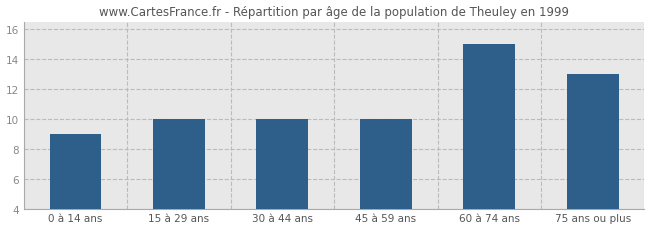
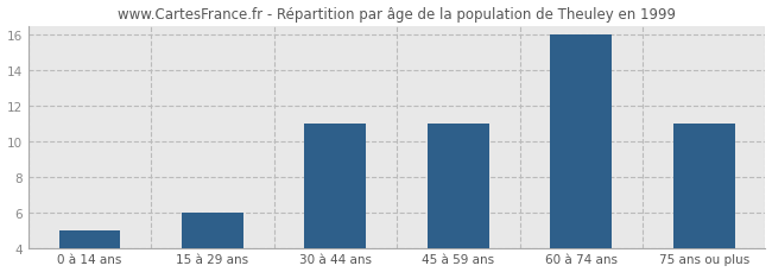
0 à 14 ans: 9 -> 5
15 à 29 ans: 10 -> 6
30 à 44 ans: 10 -> 11
45 à 59 ans: 10 -> 11
60 à 74 ans: 15 -> 16
75 ans ou plus: 13 -> 11
